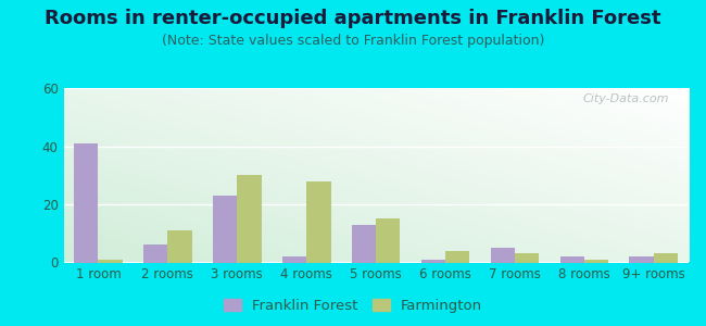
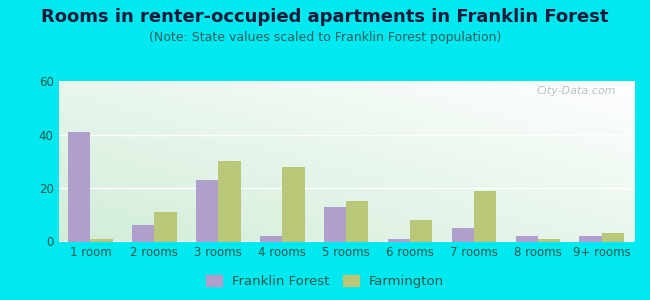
Farmington/6 rooms: 4 -> 8
Farmington/7 rooms: 3 -> 19
